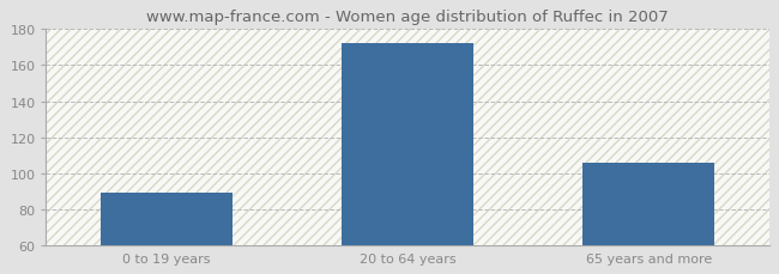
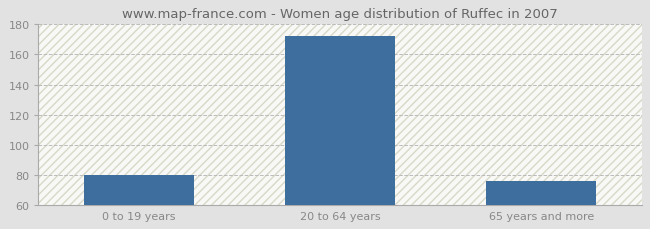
0 to 19 years: 89 -> 80
65 years and more: 106 -> 76
